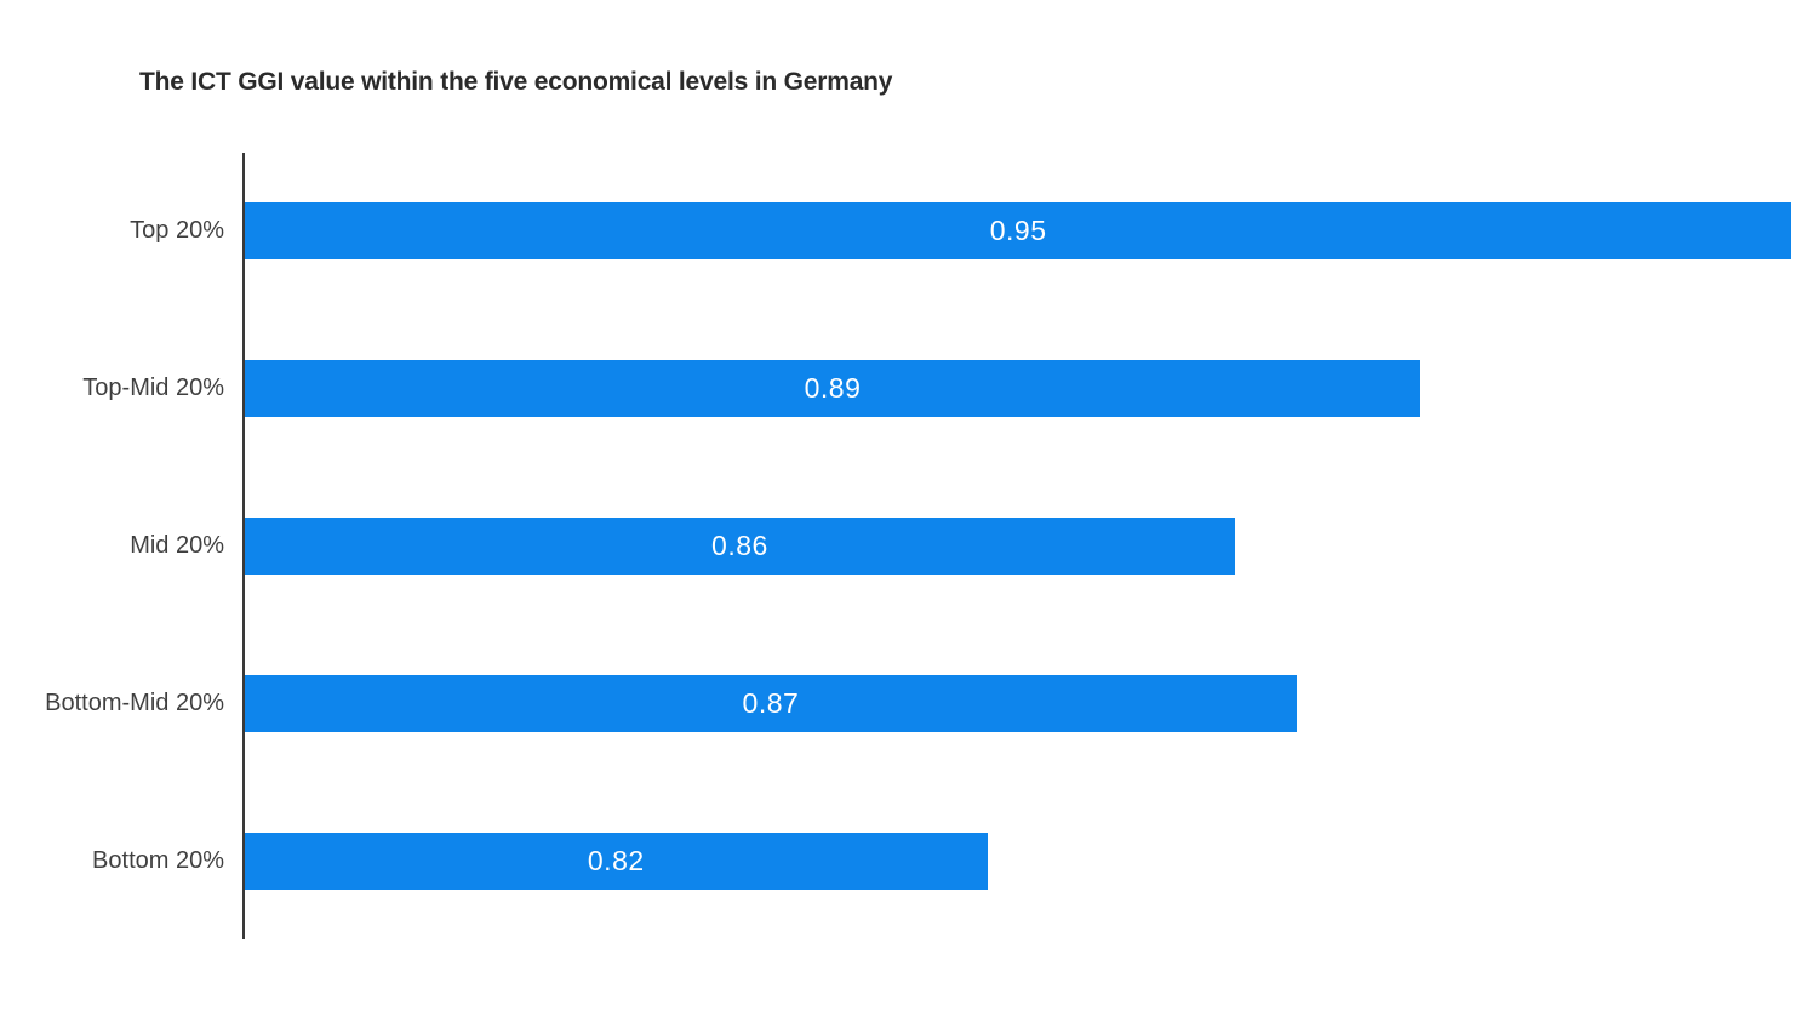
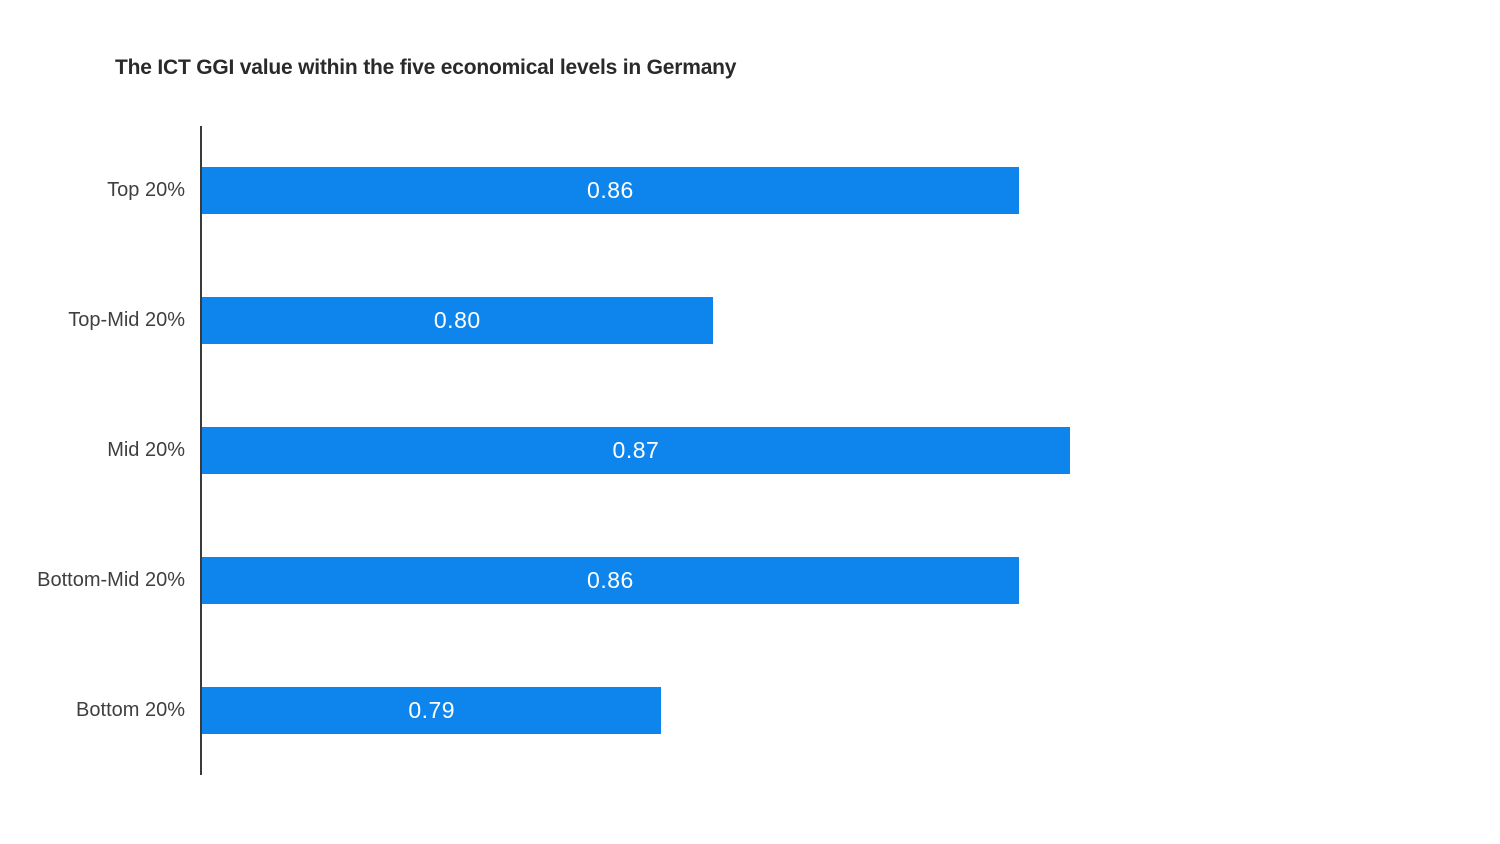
Top 20%: 0.95 -> 0.86
Top-Mid 20%: 0.89 -> 0.80
Mid 20%: 0.86 -> 0.87
Bottom-Mid 20%: 0.87 -> 0.86
Bottom 20%: 0.82 -> 0.79
